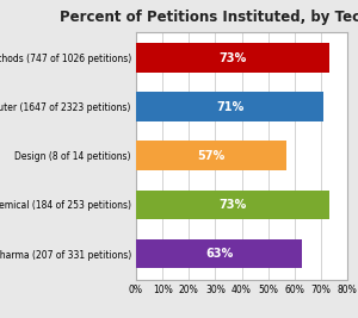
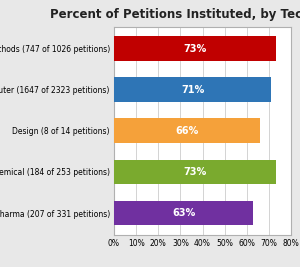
Design (8 of 14 petitions): 57% -> 66%
